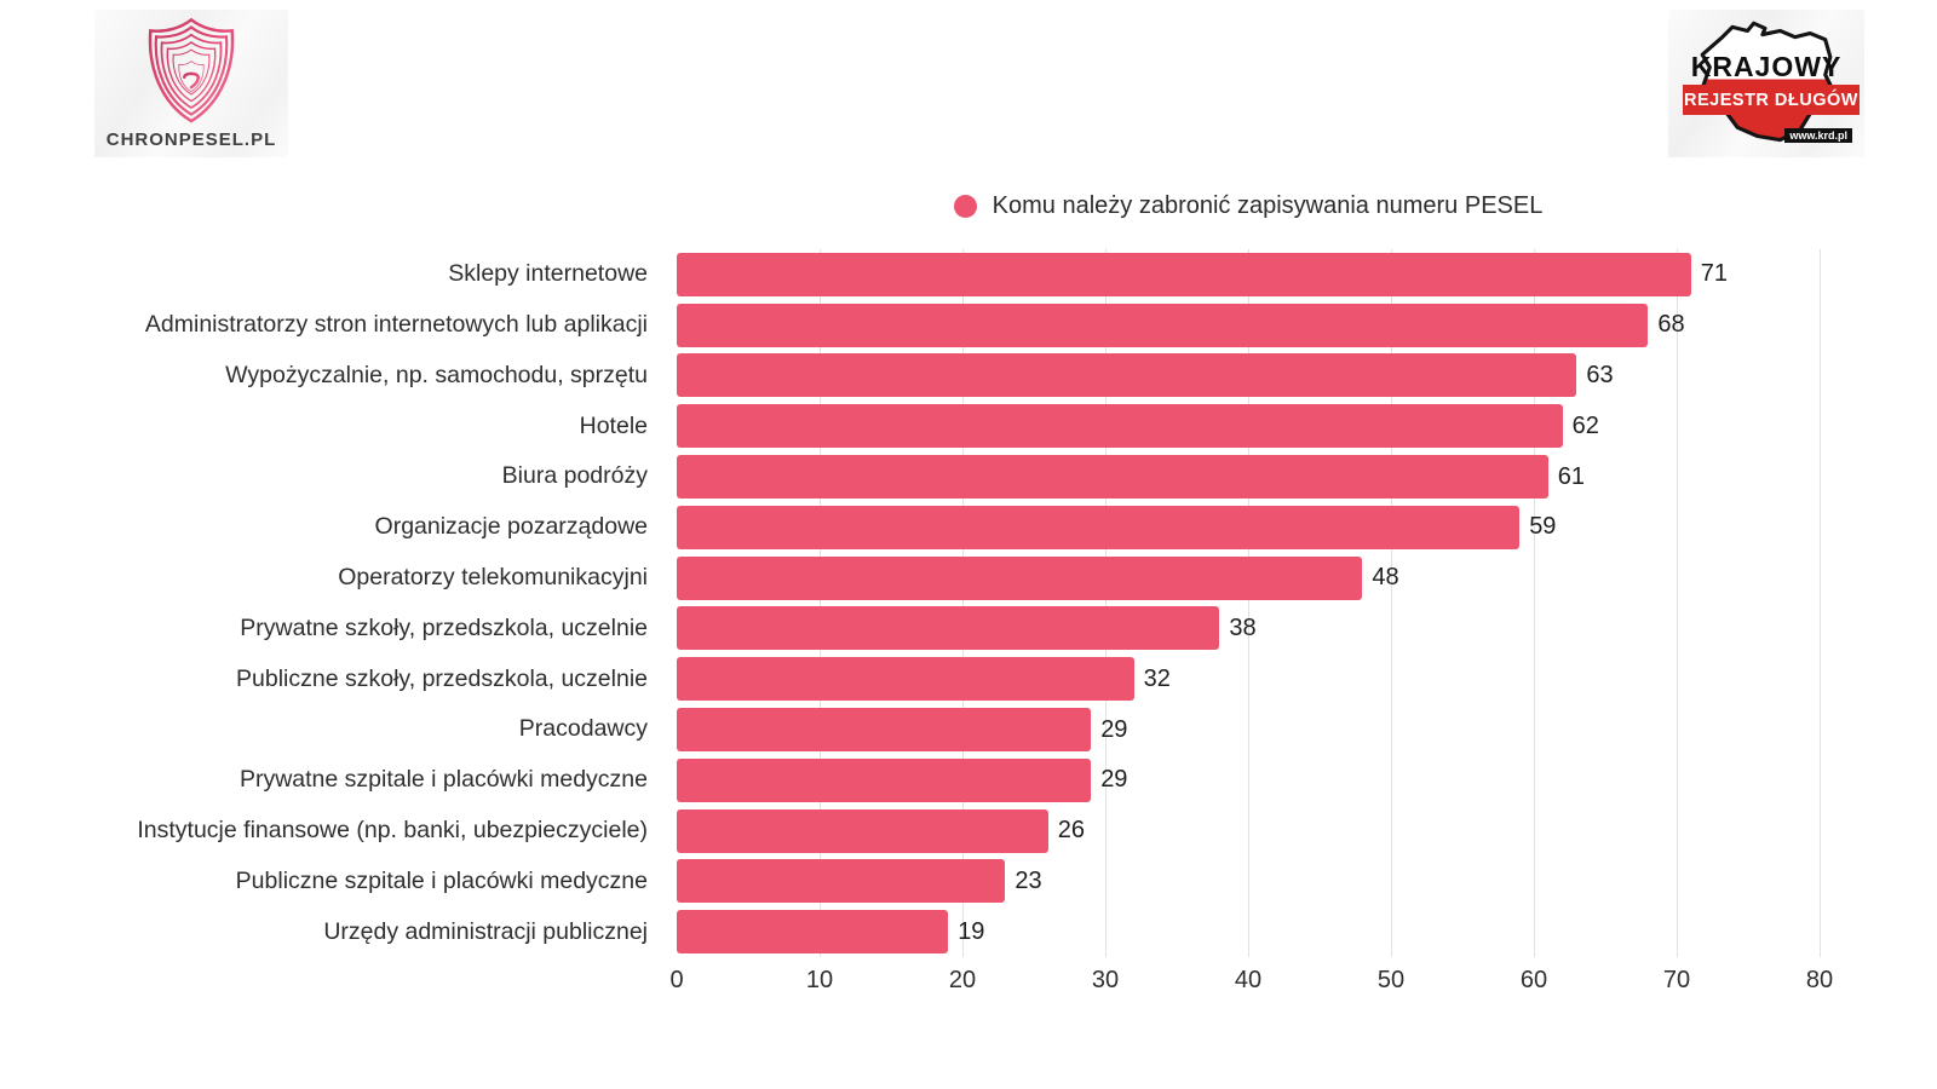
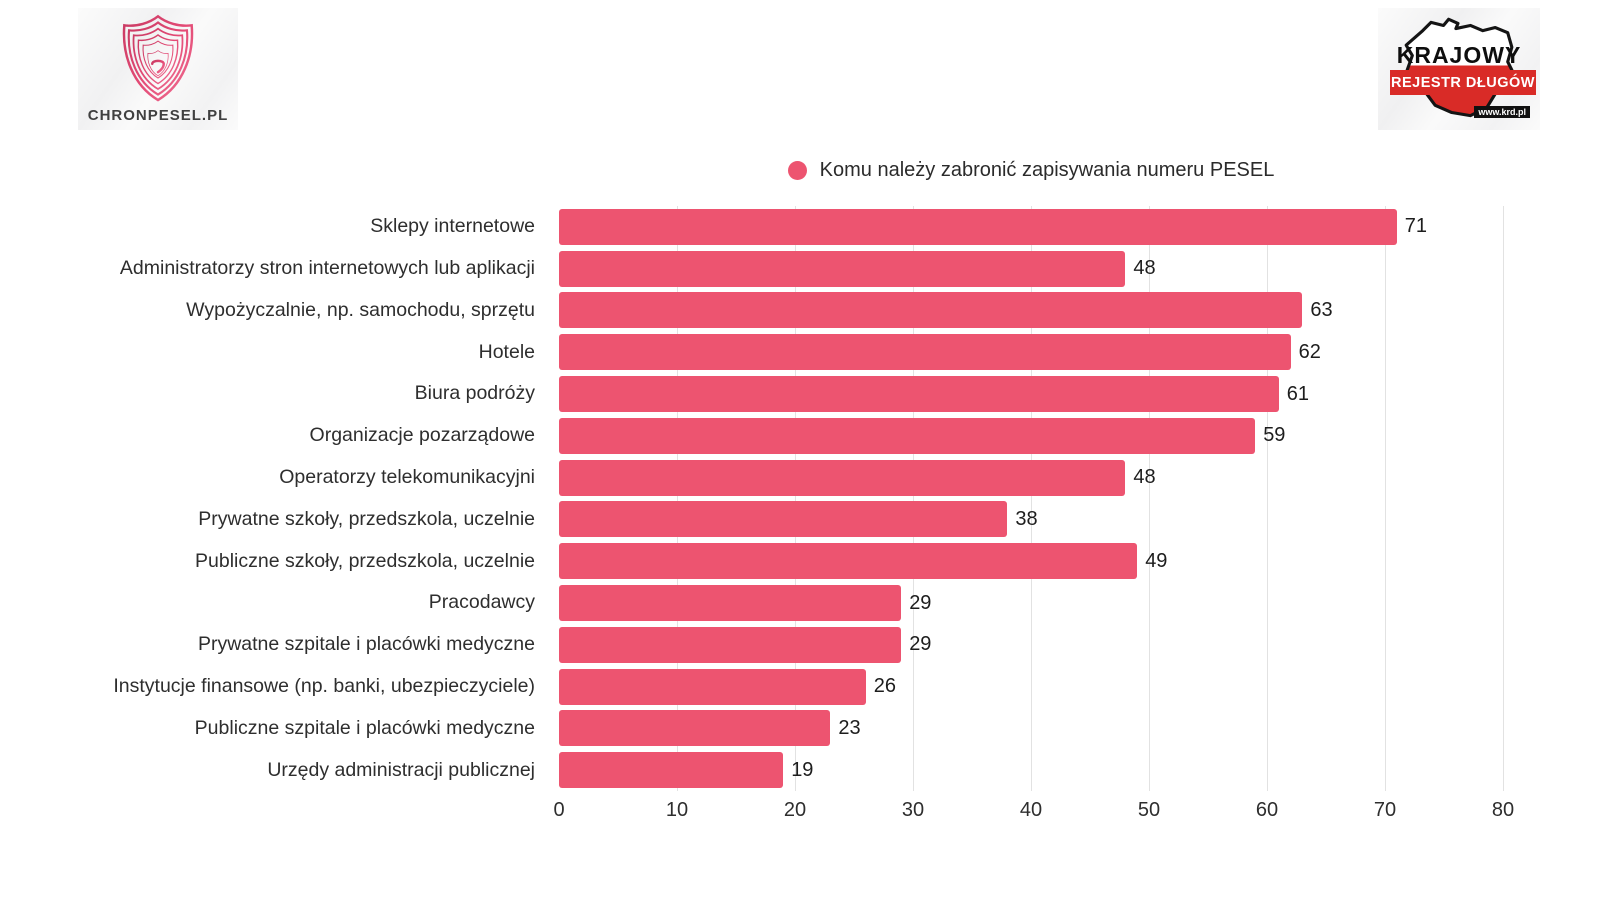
Administratorzy stron internetowych lub aplikacji: 68 -> 48
Publiczne szkoły, przedszkola, uczelnie: 32 -> 49
